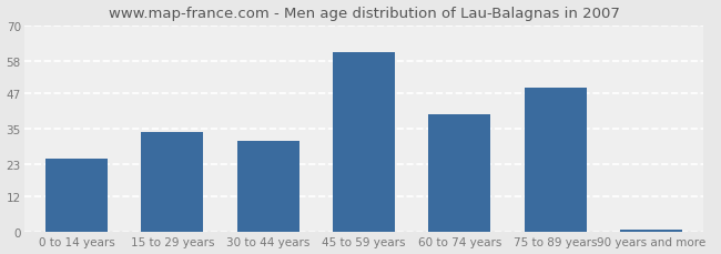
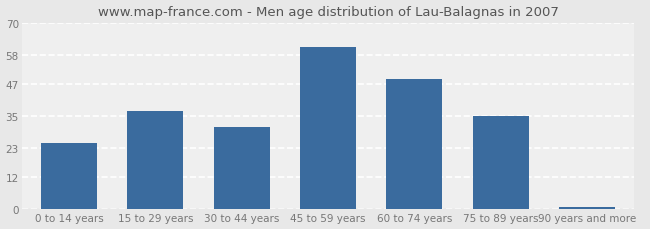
15 to 29 years: 34 -> 37
60 to 74 years: 40 -> 49
75 to 89 years: 49 -> 35
